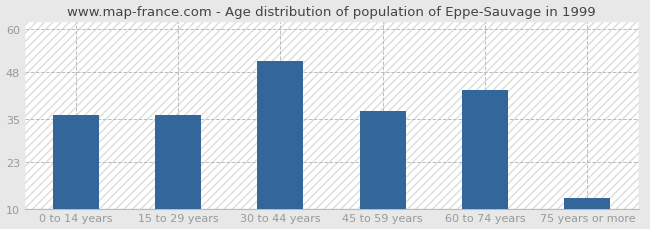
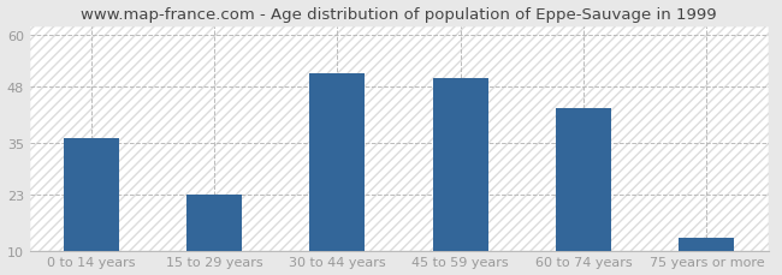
15 to 29 years: 36 -> 23
45 to 59 years: 37 -> 50
